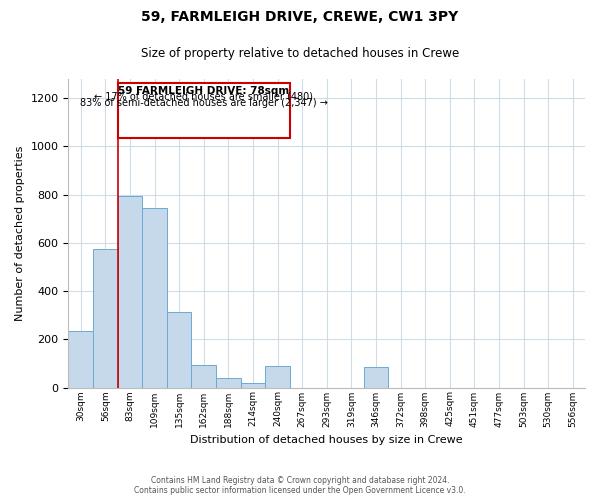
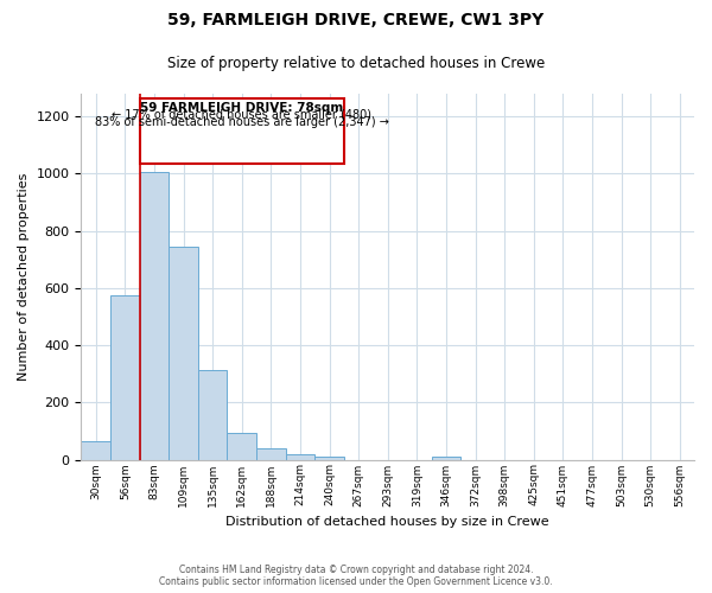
30sqm: 235 -> 65
83sqm: 795 -> 1005
240sqm: 90 -> 10
346sqm: 85 -> 10
